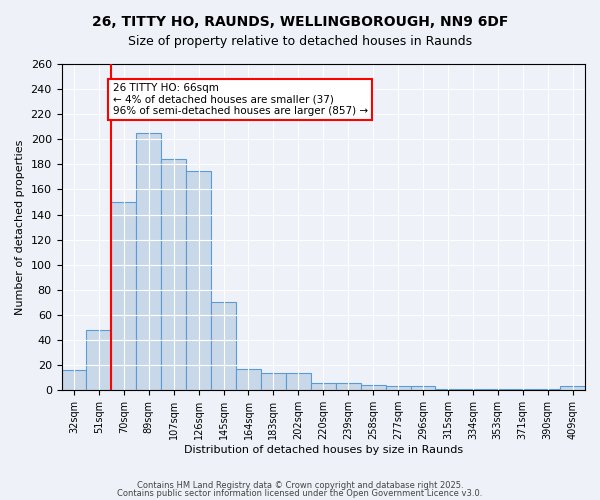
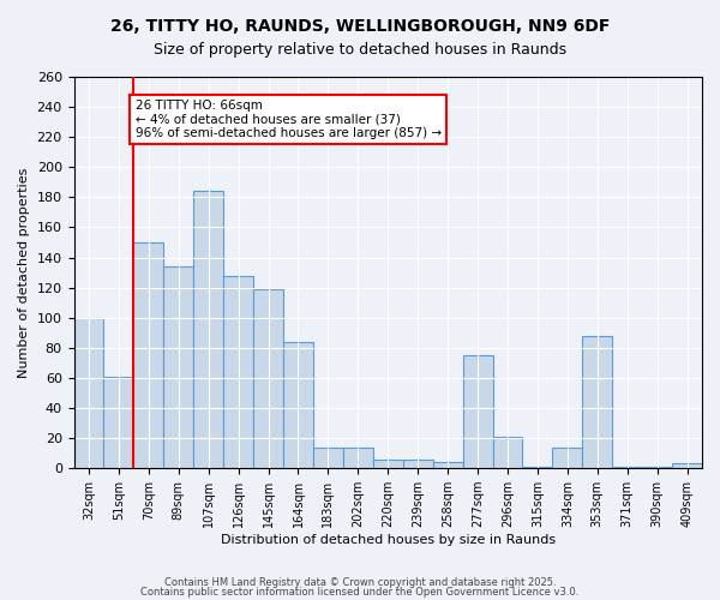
32sqm: 16 -> 100
51sqm: 48 -> 61
89sqm: 205 -> 134
126sqm: 175 -> 128
145sqm: 70 -> 119
164sqm: 17 -> 84
277sqm: 3 -> 75
296sqm: 3 -> 21
334sqm: 1 -> 14
353sqm: 1 -> 88
